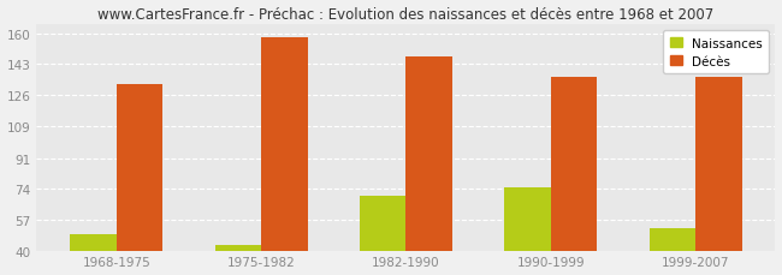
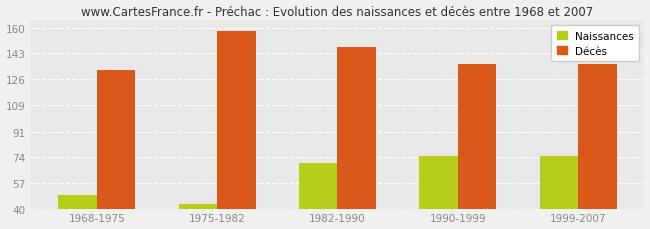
Naissances/1999-2007: 52 -> 75
